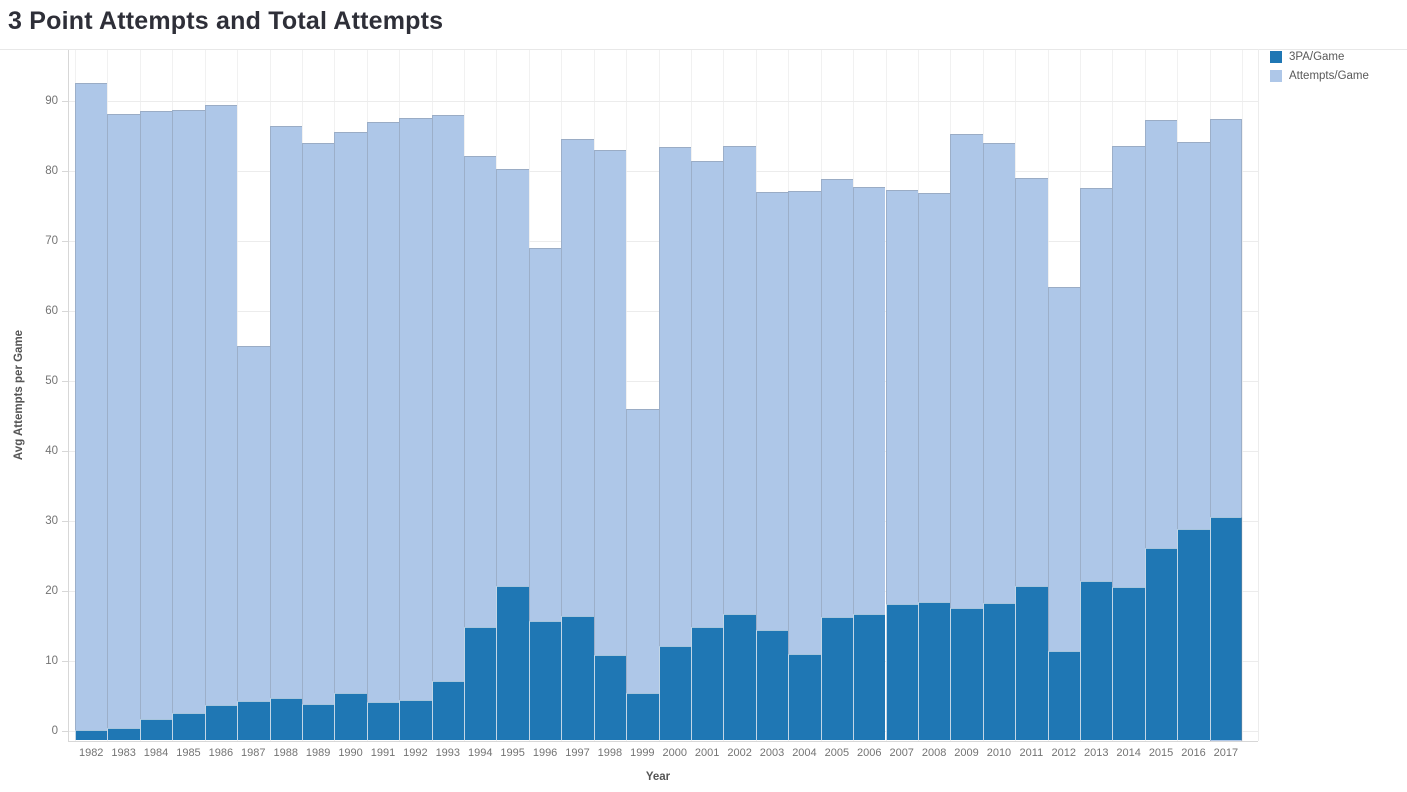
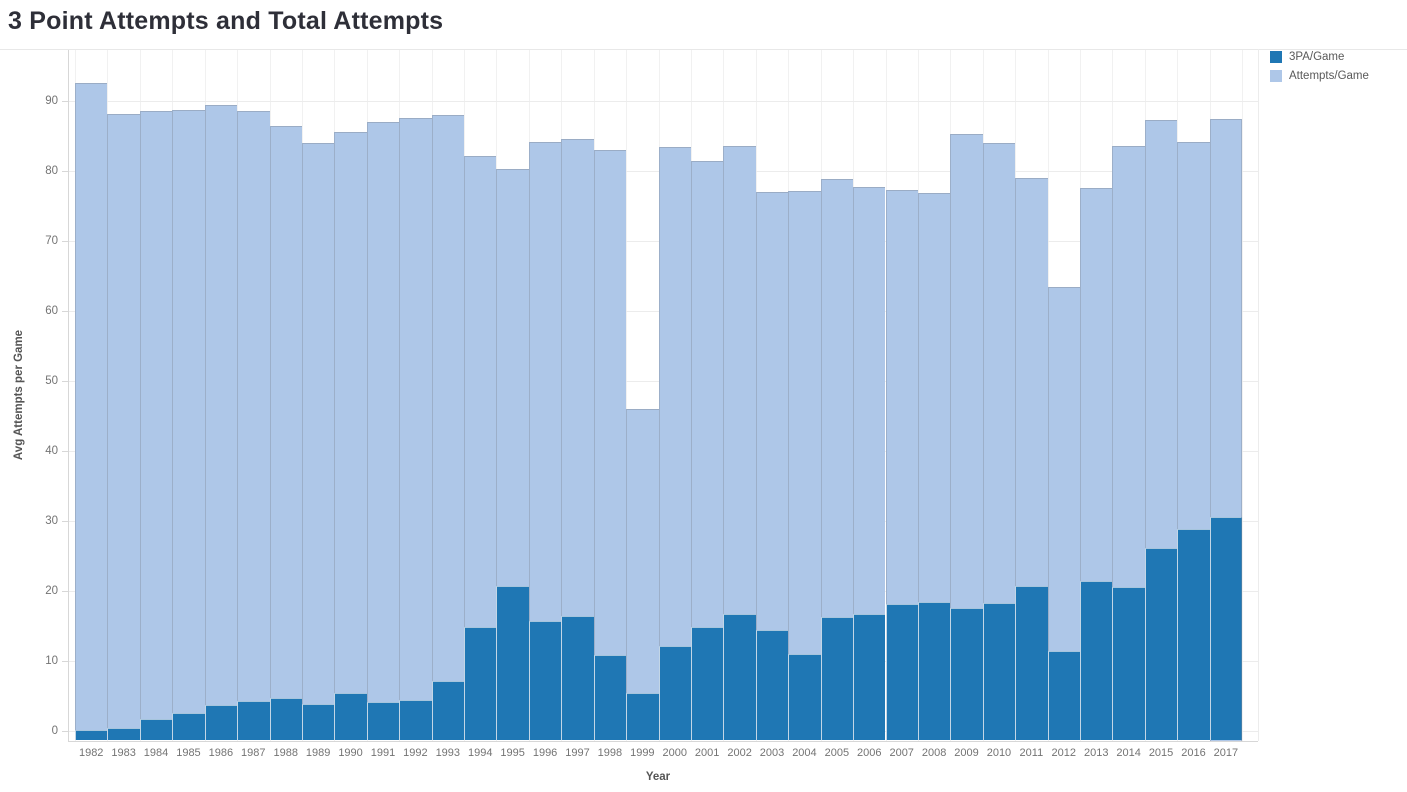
Attempts/Game/1987: 55 -> 89
Attempts/Game/1996: 69 -> 84
